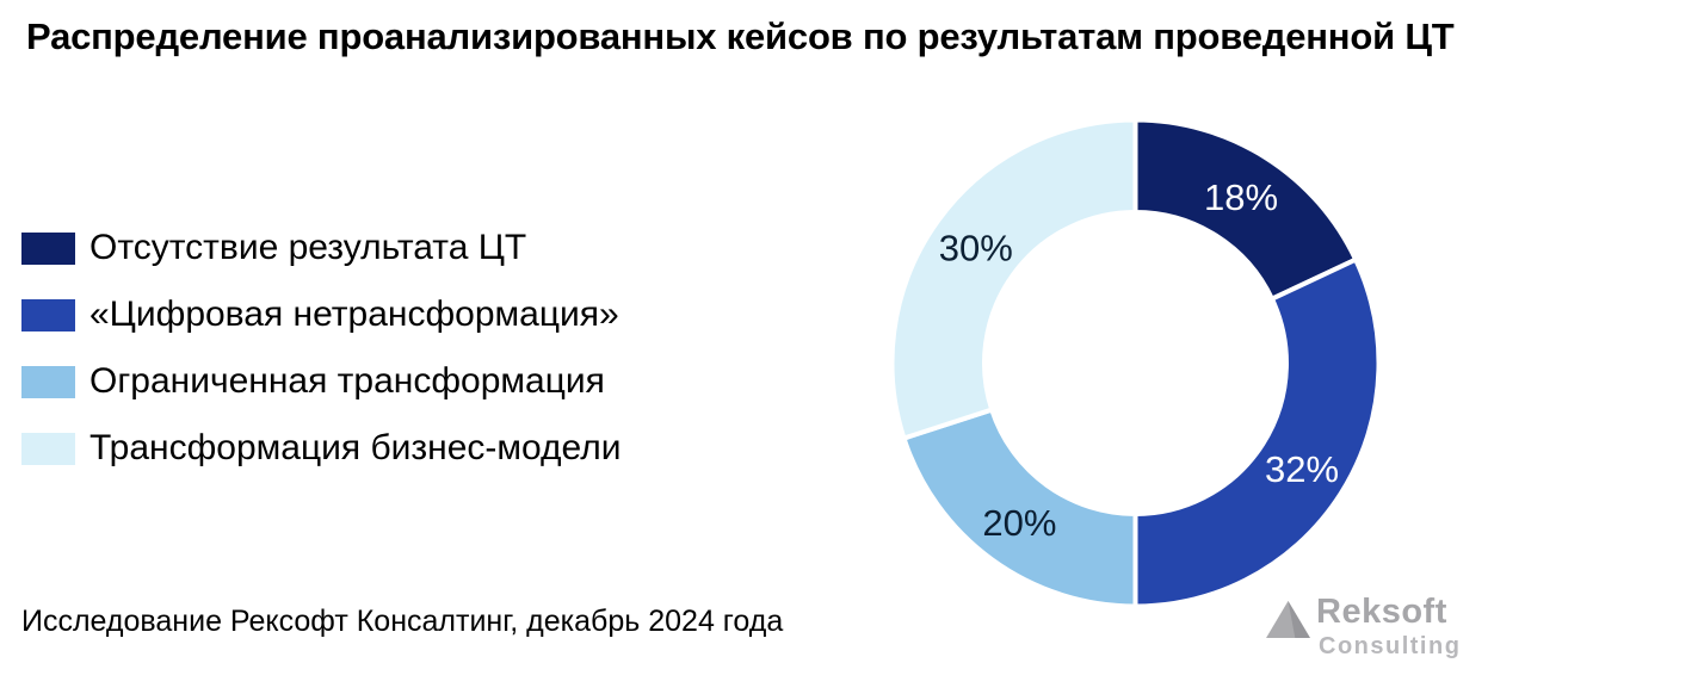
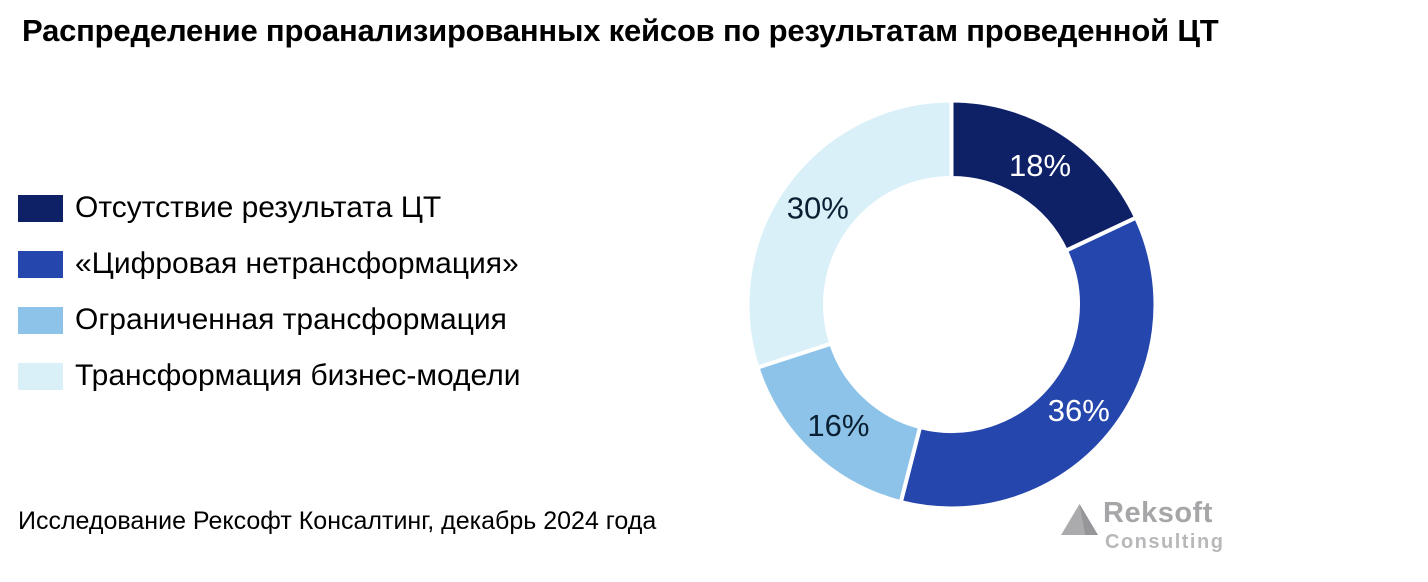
«Цифровая нетрансформация»: 32% -> 36%
Ограниченная трансформация: 20% -> 16%
